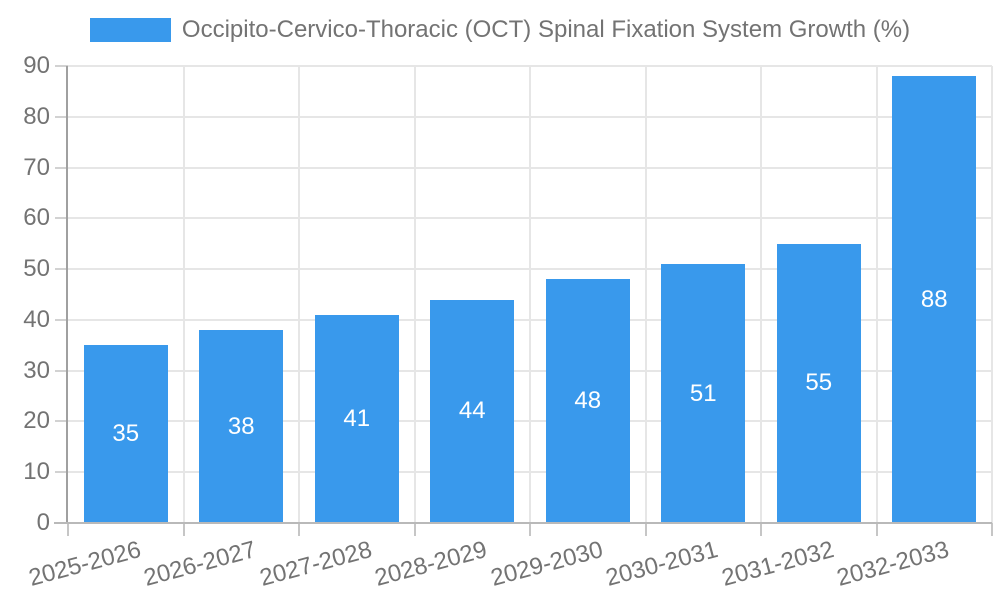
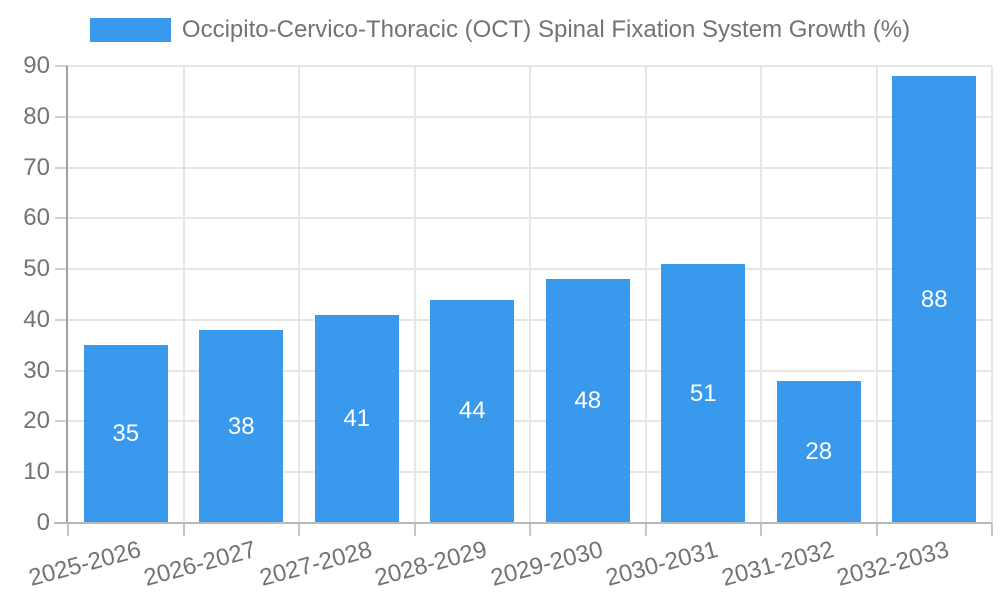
2031-2032: 55 -> 28
